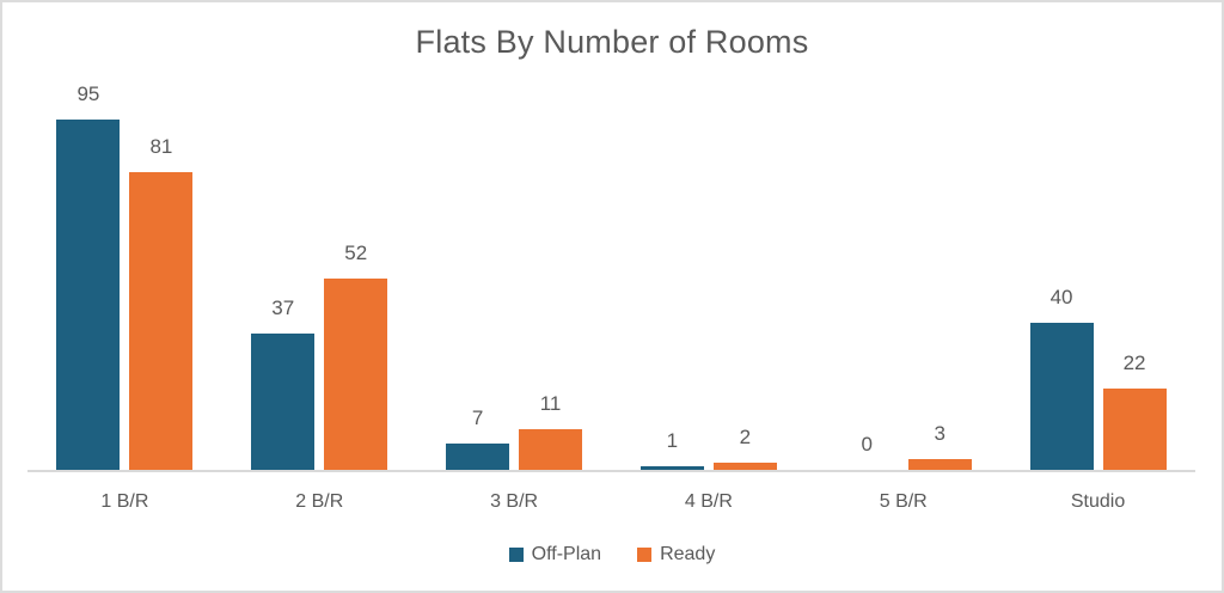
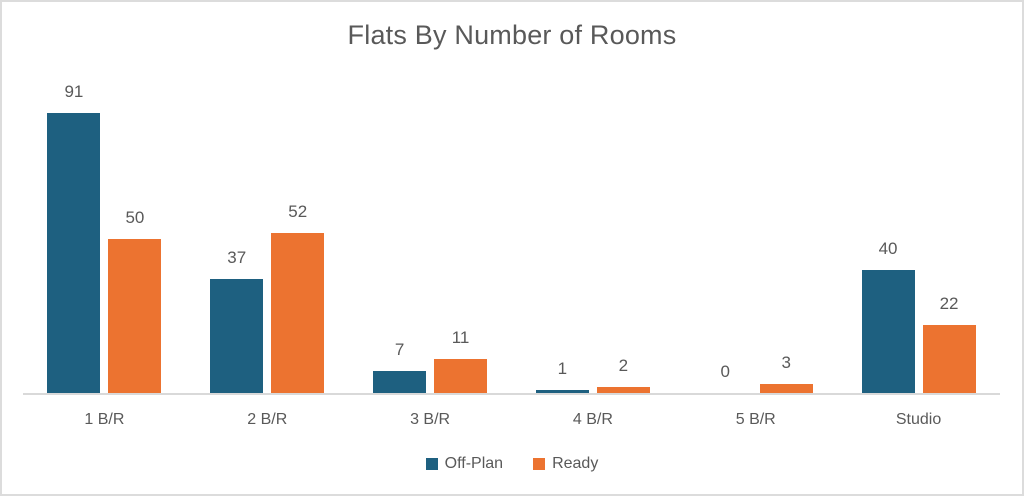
Off-Plan/1 B/R: 95 -> 91
Ready/1 B/R: 81 -> 50
